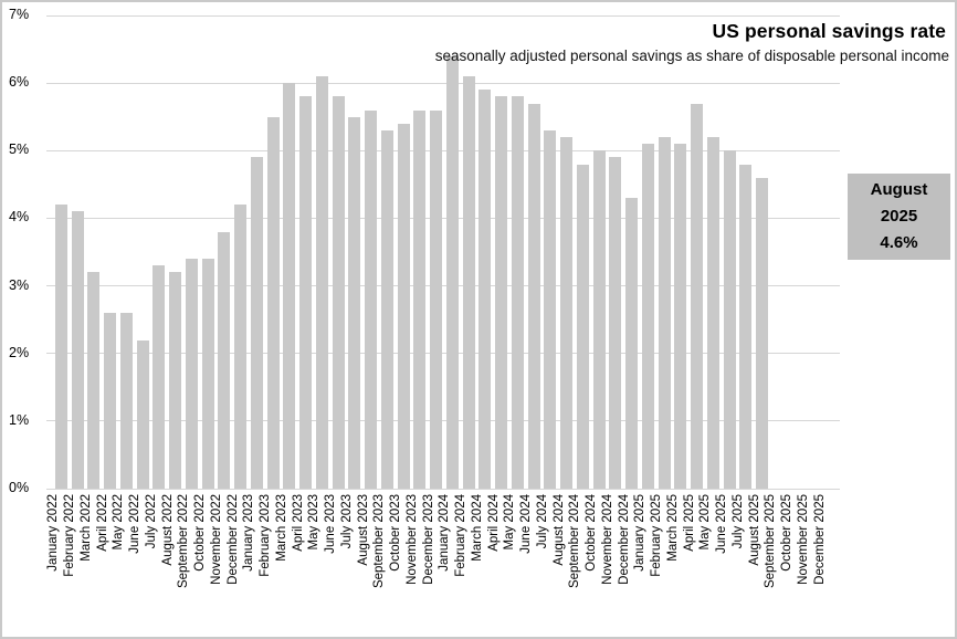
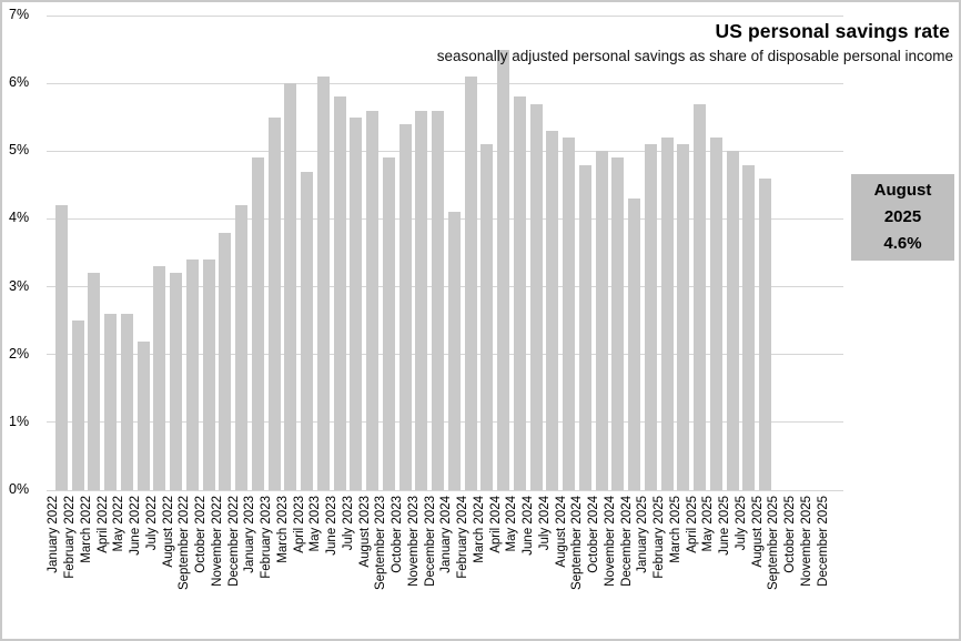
February 2022: 4.1% -> 2.5%
April 2023: 5.8% -> 4.7%
September 2023: 5.3% -> 4.9%
January 2024: 6.4% -> 4.1%
March 2024: 5.9% -> 5.1%
April 2024: 5.8% -> 6.5%
